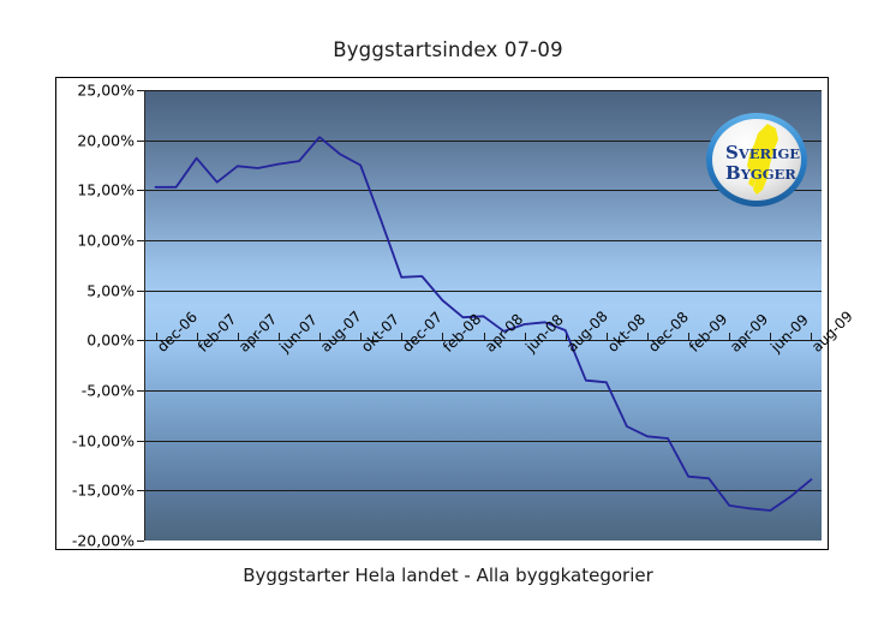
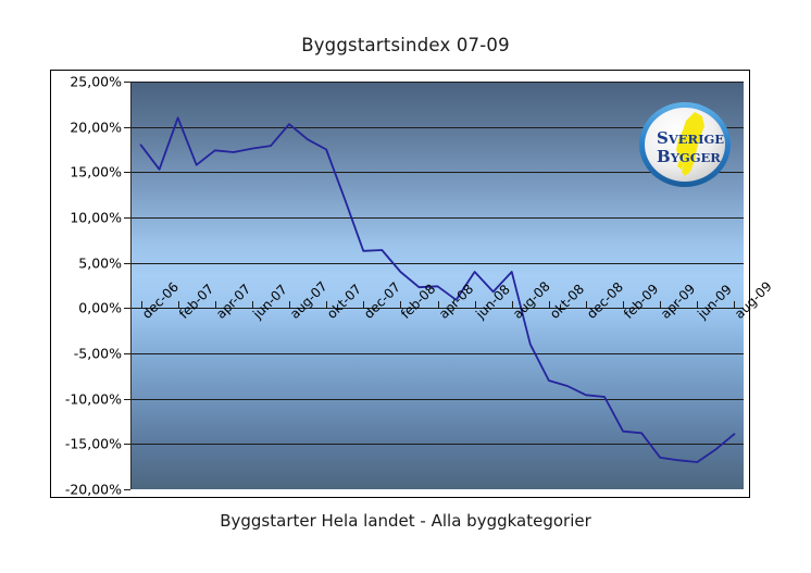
dec-06: 15% -> 18%
feb-07: 18% -> 21%
jun-08: 2% -> 4%
aug-08: 1% -> 4%
okt-08: -4% -> -8%
